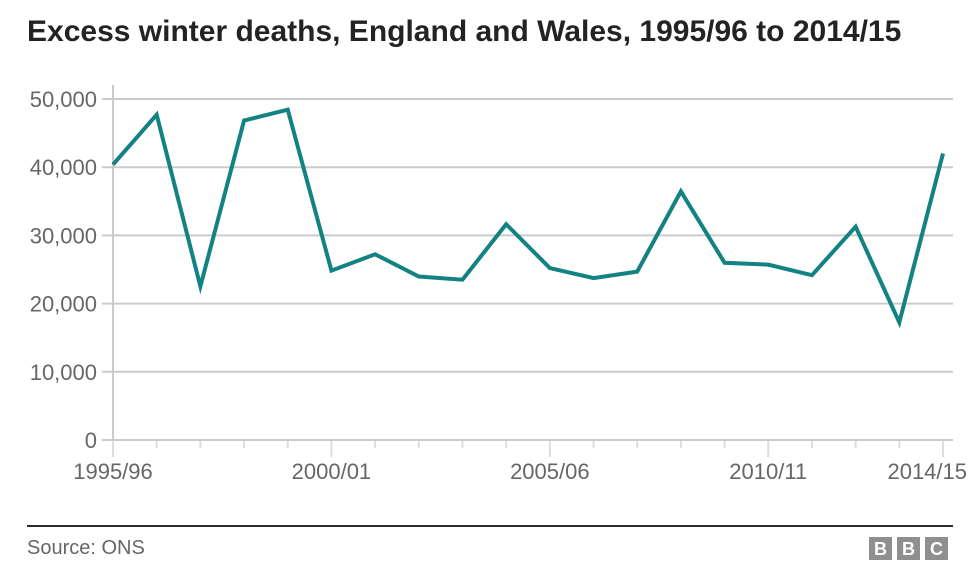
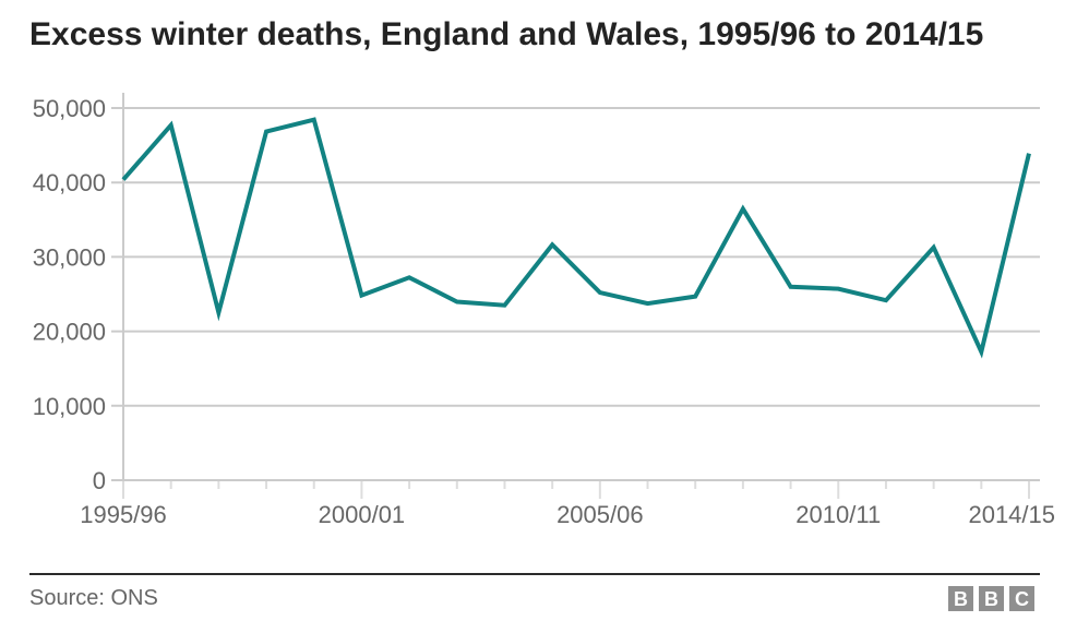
2014/15: 42000 -> 44000
